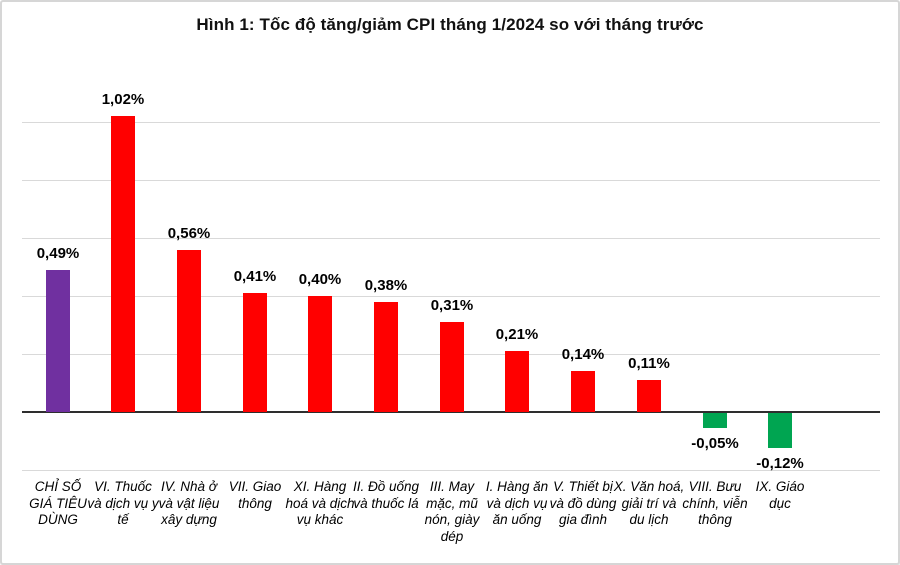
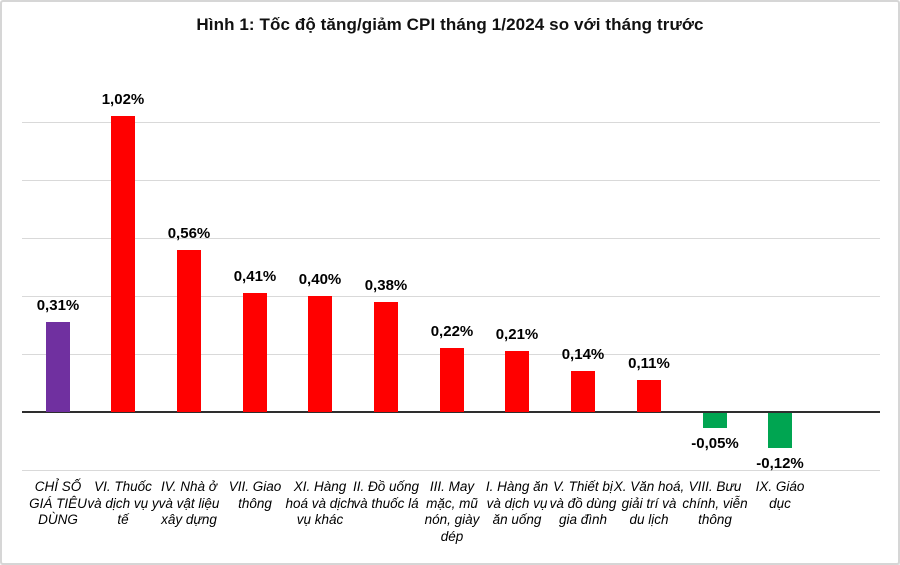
CHỈ SỐ GIÁ TIÊU DÙNG: 0,49% -> 0,31%
III. May mặc, mũ nón, giày dép: 0,31% -> 0,22%
